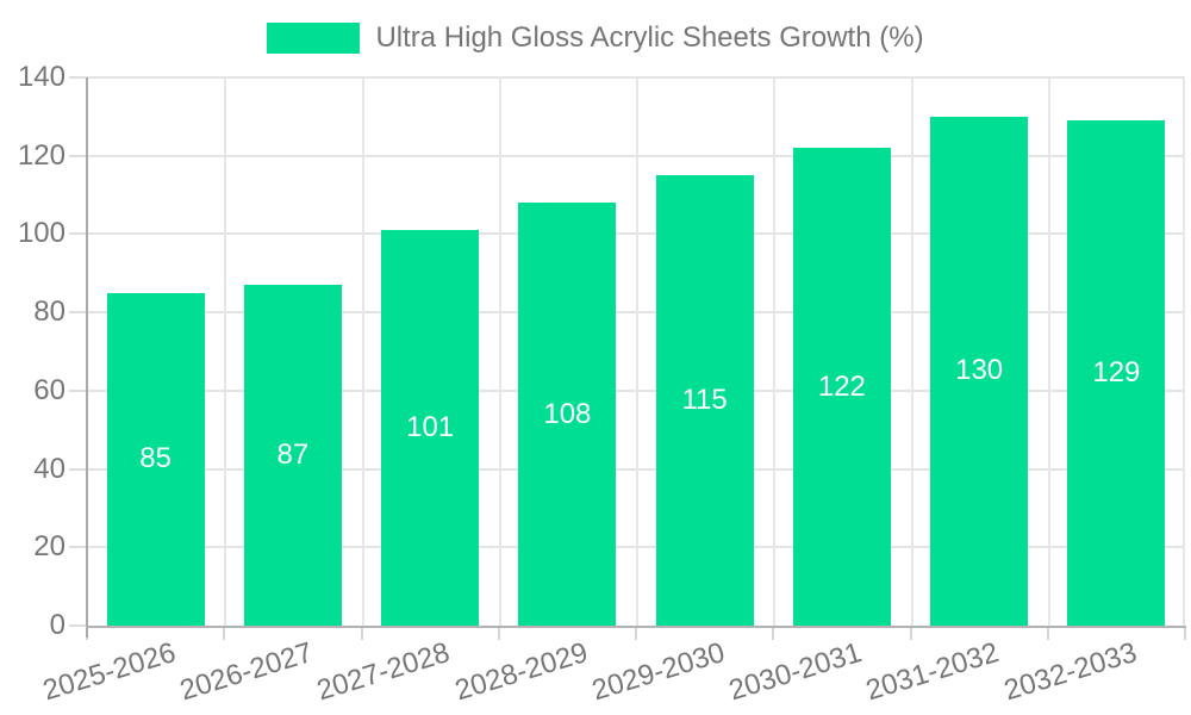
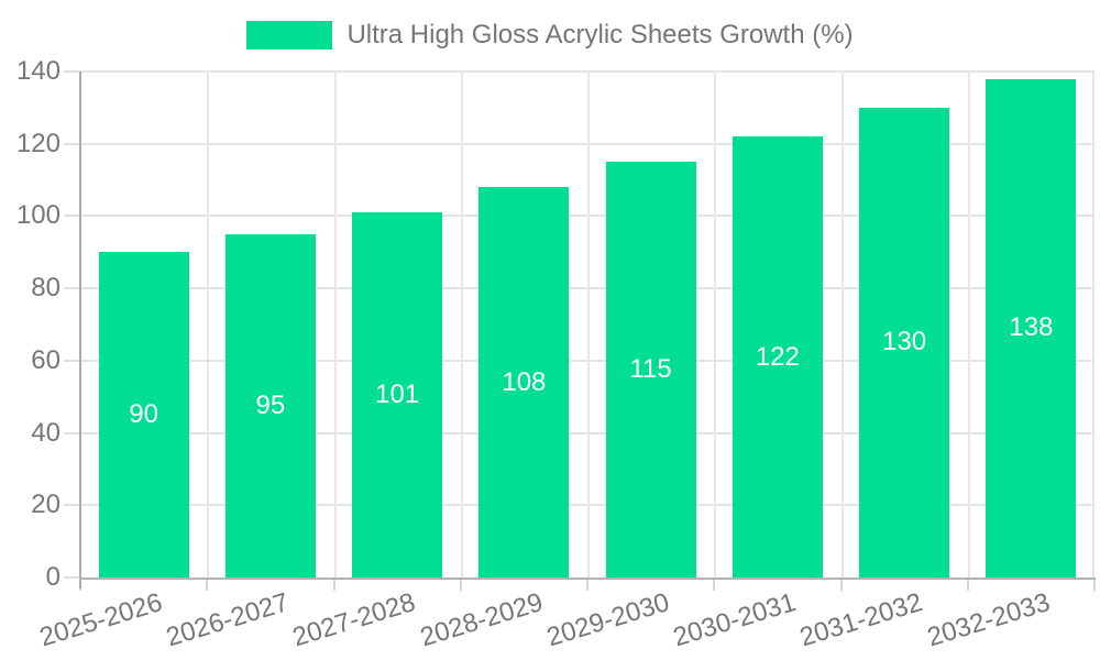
2025-2026: 85 -> 90
2026-2027: 87 -> 95
2032-2033: 129 -> 138
